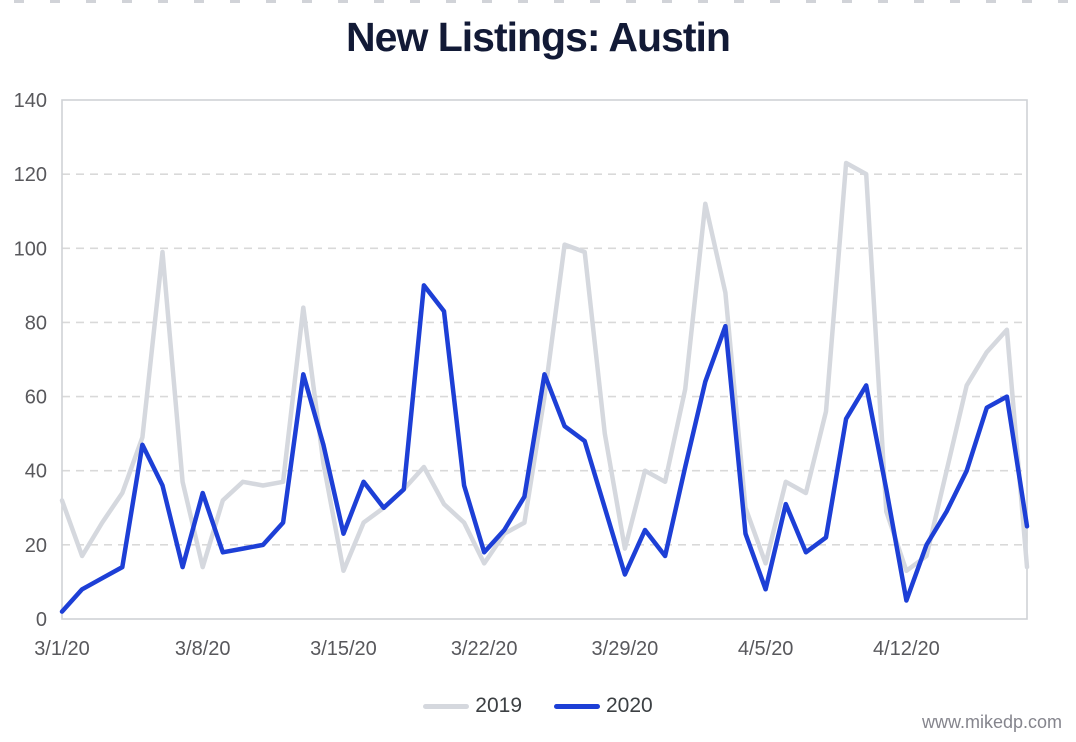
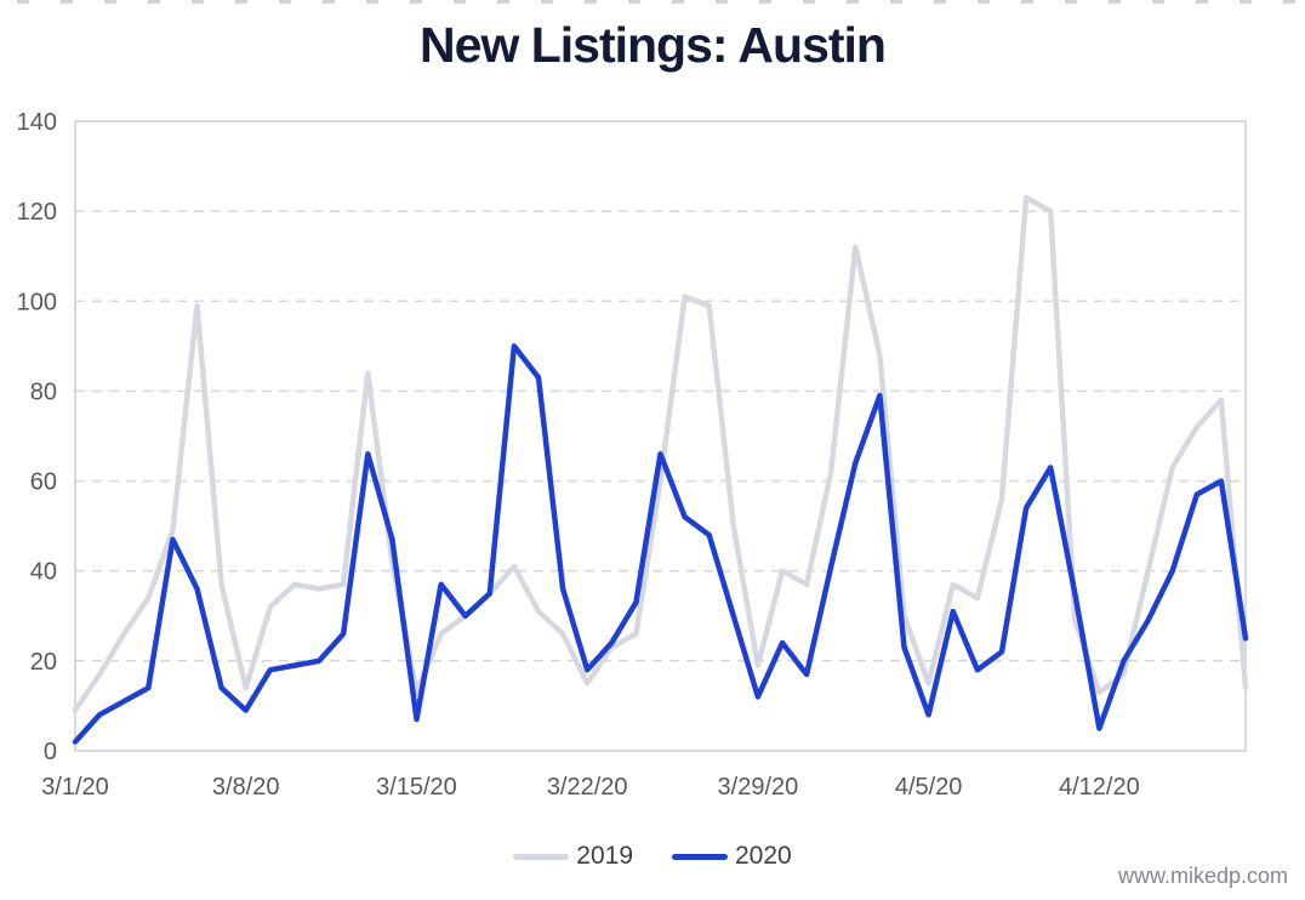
2019/3/1/20: 32 -> 9
2020/3/8/20: 34 -> 9
2020/3/15/20: 23 -> 7
